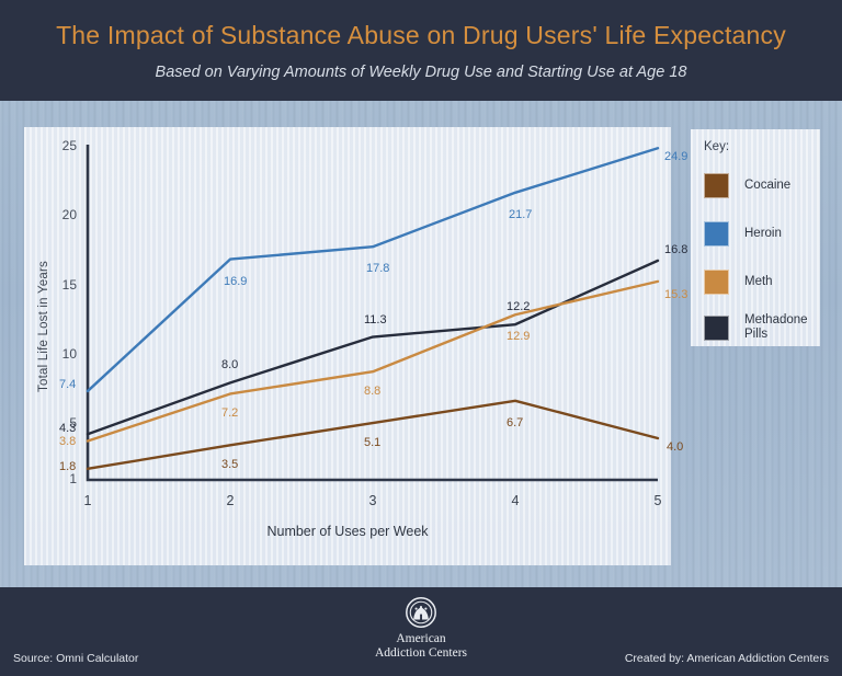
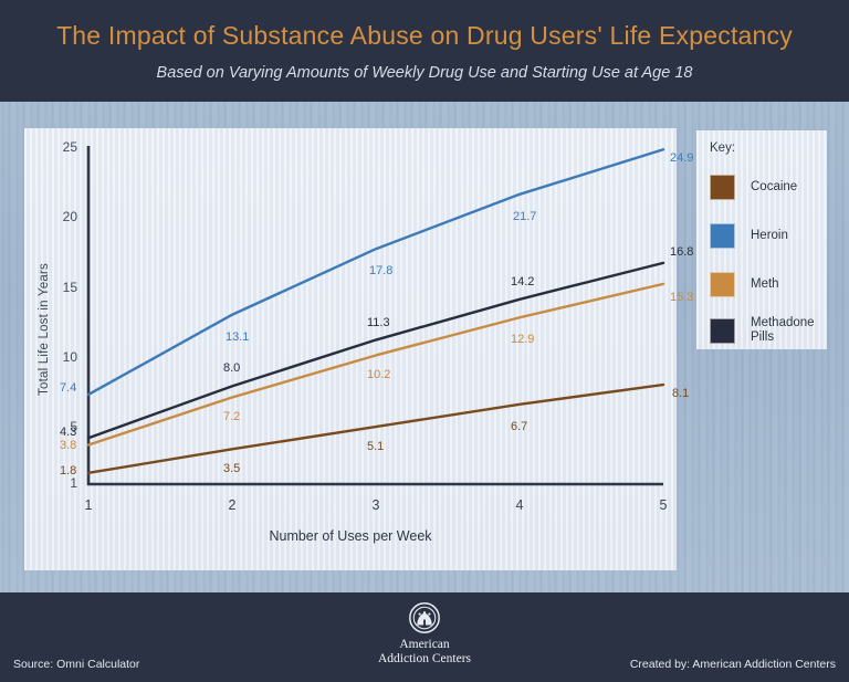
Heroin/2: 16.9 -> 13.1
Meth/3: 8.8 -> 10.2
Methadone Pills/4: 12.2 -> 14.2
Cocaine/5: 4.0 -> 8.1
